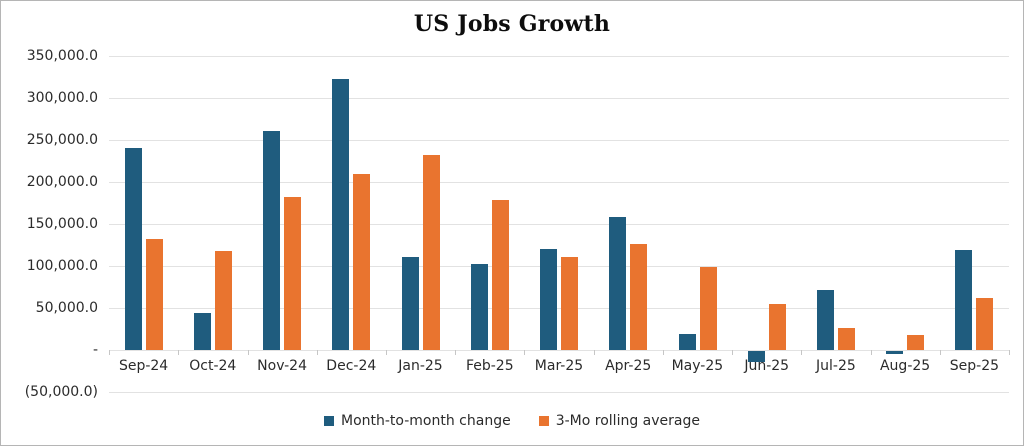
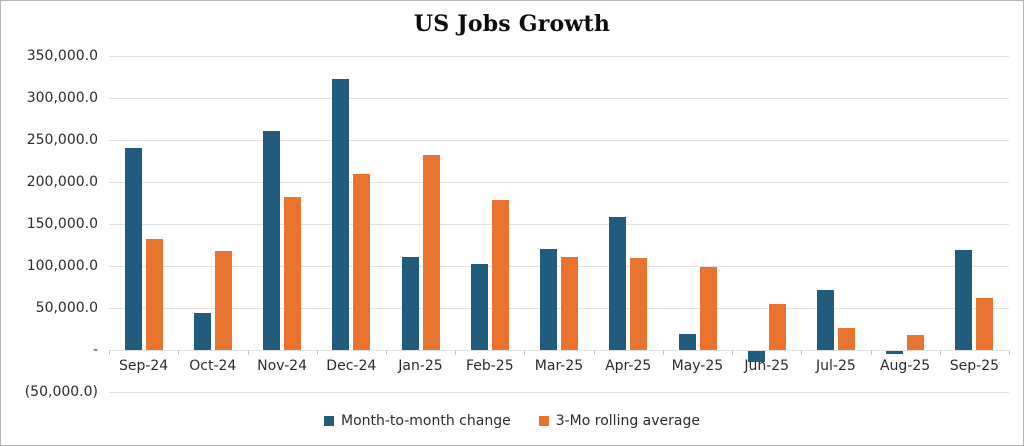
3-Mo rolling average/Apr-25: 130000 -> 110000
